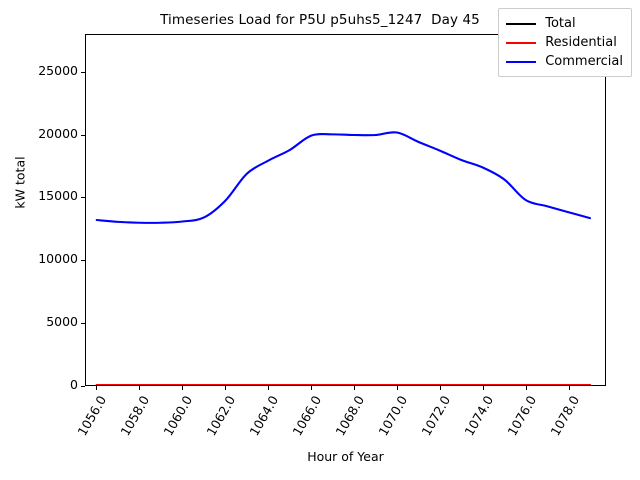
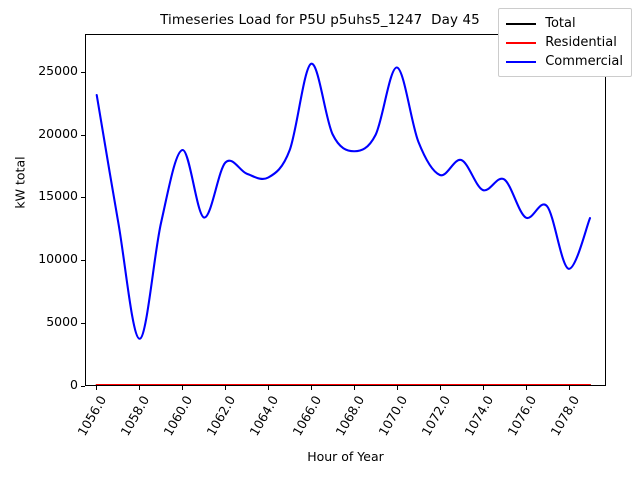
Commercial/1056.0: 13200 -> 23200
Commercial/1058.0: 13000 -> 3700
Commercial/1060.0: 13100 -> 18800
Commercial/1062.0: 14800 -> 17800
Commercial/1064.0: 18000 -> 16600
Commercial/1066.0: 20000 -> 25700
Commercial/1068.0: 20000 -> 18700
Commercial/1070.0: 20200 -> 25400
Commercial/1072.0: 18800 -> 16800
Commercial/1074.0: 17400 -> 15600
Commercial/1076.0: 14800 -> 13400
Commercial/1078.0: 13800 -> 9300
